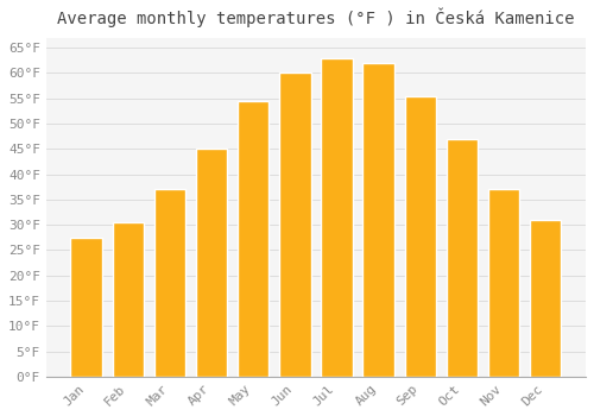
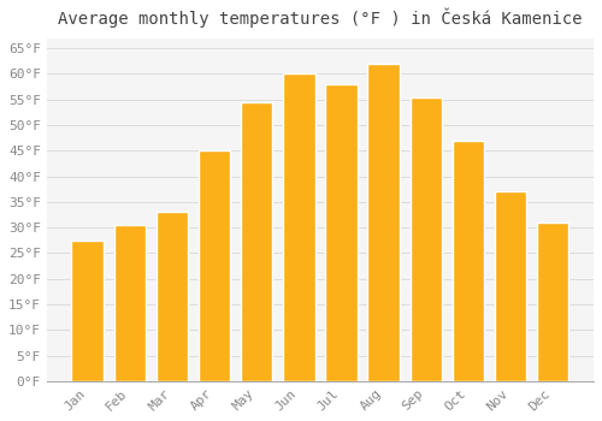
Mar: 37.0°F -> 33.0°F
Jul: 63.0°F -> 58.0°F
